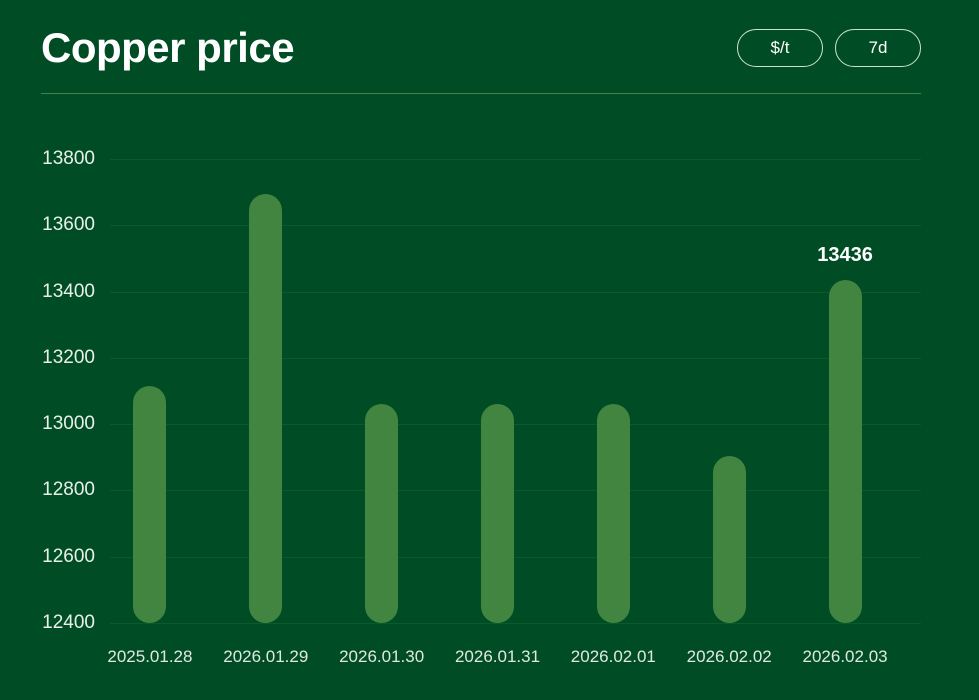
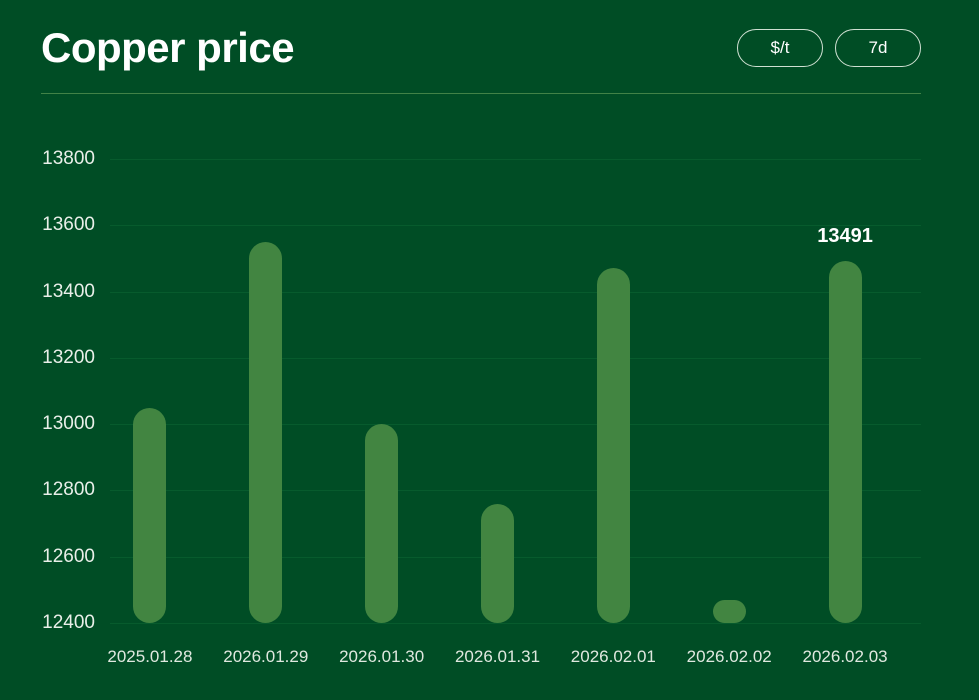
2025.01.28: 13120 -> 13050
2026.01.29: 13700 -> 13550
2026.01.30: 13060 -> 13000
2026.01.31: 13060 -> 12760
2026.02.01: 13060 -> 13470
2026.02.02: 12900 -> 12470
2026.02.03: 13436 -> 13491
